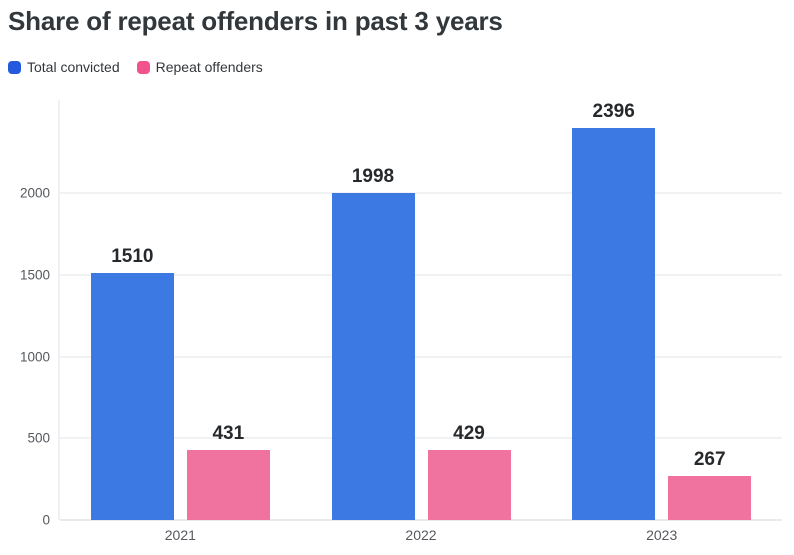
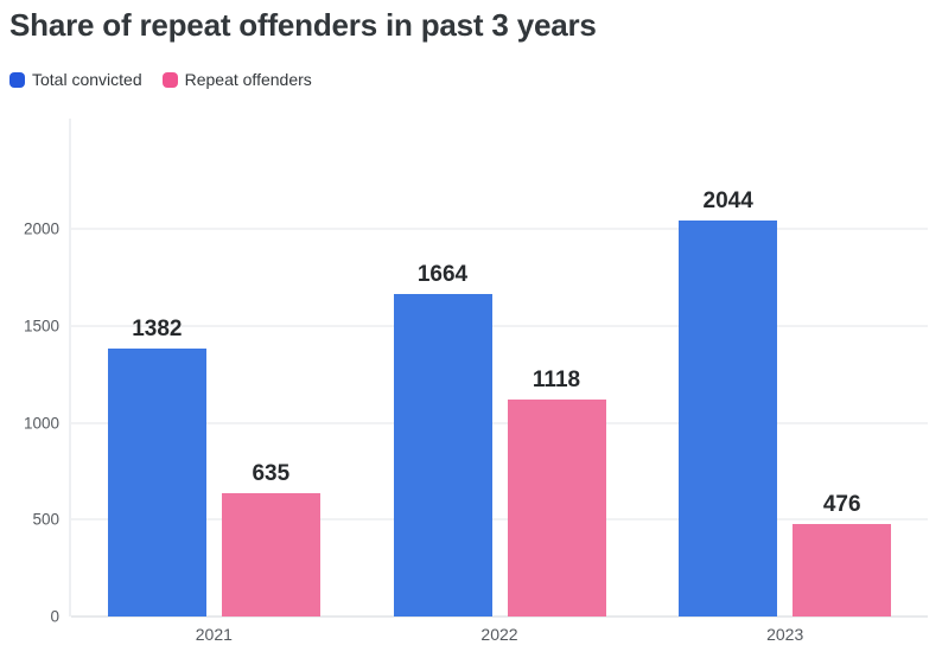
Total convicted/2021: 1510 -> 1382
Repeat offenders/2021: 431 -> 635
Total convicted/2022: 1998 -> 1664
Repeat offenders/2022: 429 -> 1118
Total convicted/2023: 2396 -> 2044
Repeat offenders/2023: 267 -> 476
